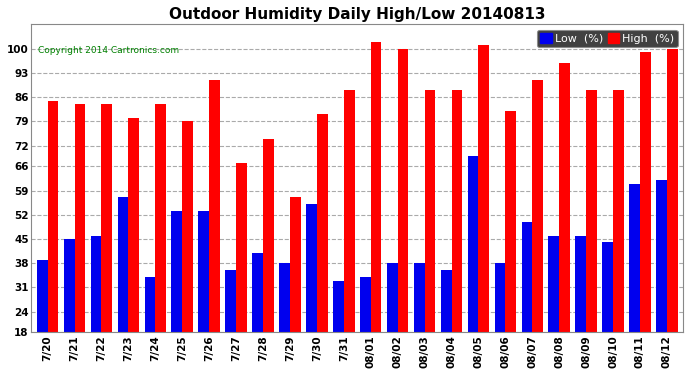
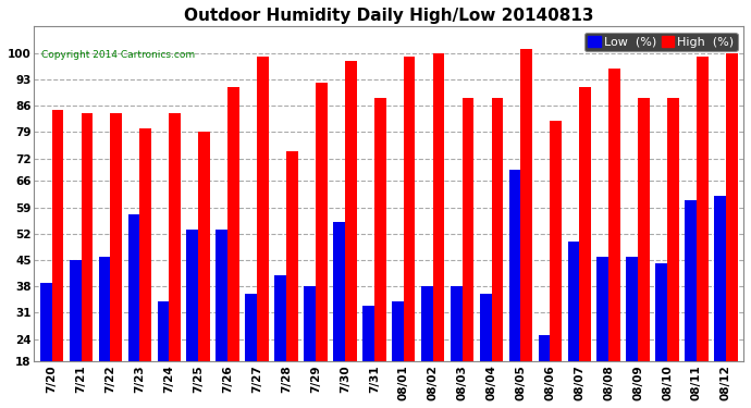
High (%)/7/27: 67 -> 99
High (%)/7/29: 57 -> 92
High (%)/7/30: 81 -> 98
High (%)/08/01: 102 -> 99
Low (%)/08/06: 38 -> 25
